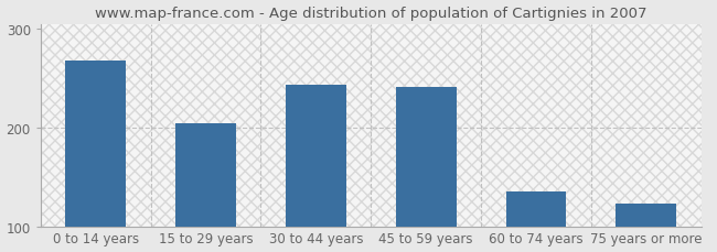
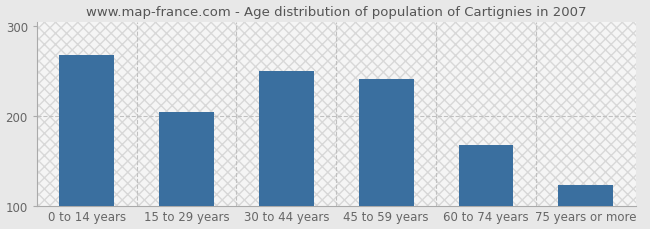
30 to 44 years: 243 -> 250
60 to 74 years: 136 -> 168
